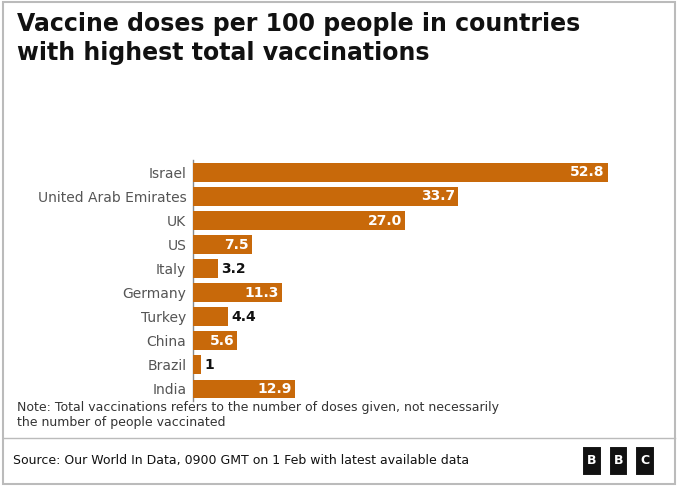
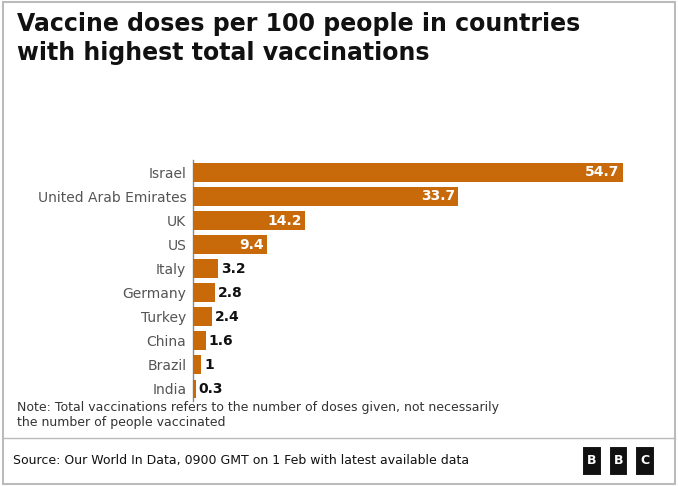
Israel: 52.8 -> 54.7
UK: 27.0 -> 14.2
US: 7.5 -> 9.4
Germany: 11.3 -> 2.8
Turkey: 4.4 -> 2.4
China: 5.6 -> 1.6
India: 12.9 -> 0.3
